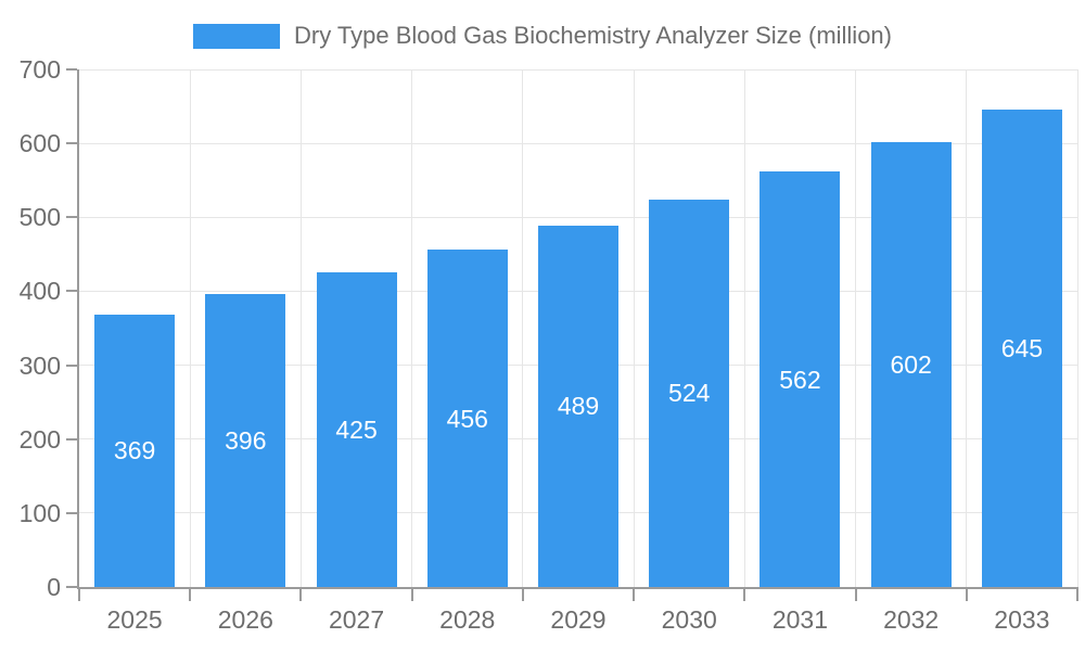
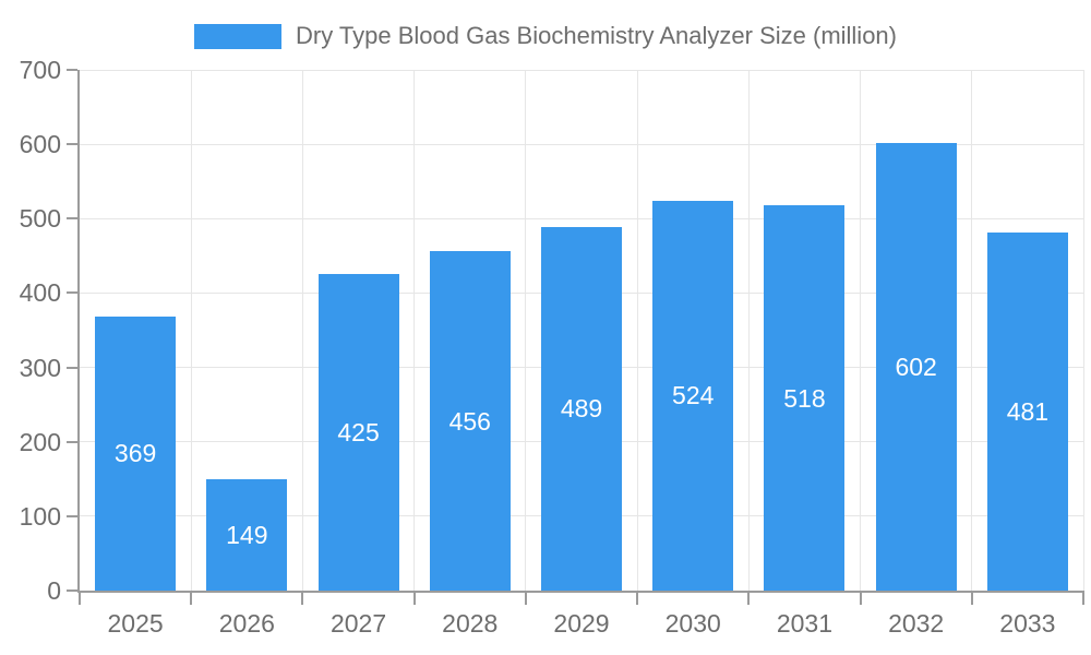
2026: 396 -> 149
2031: 562 -> 518
2033: 645 -> 481
